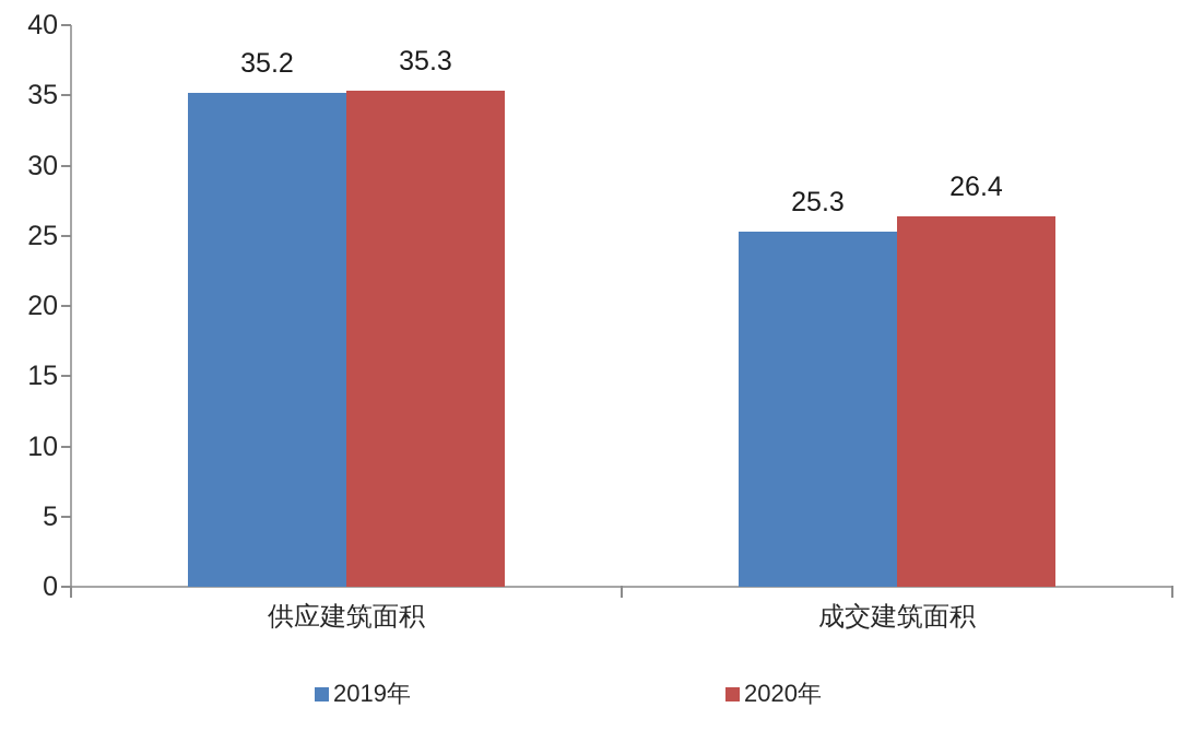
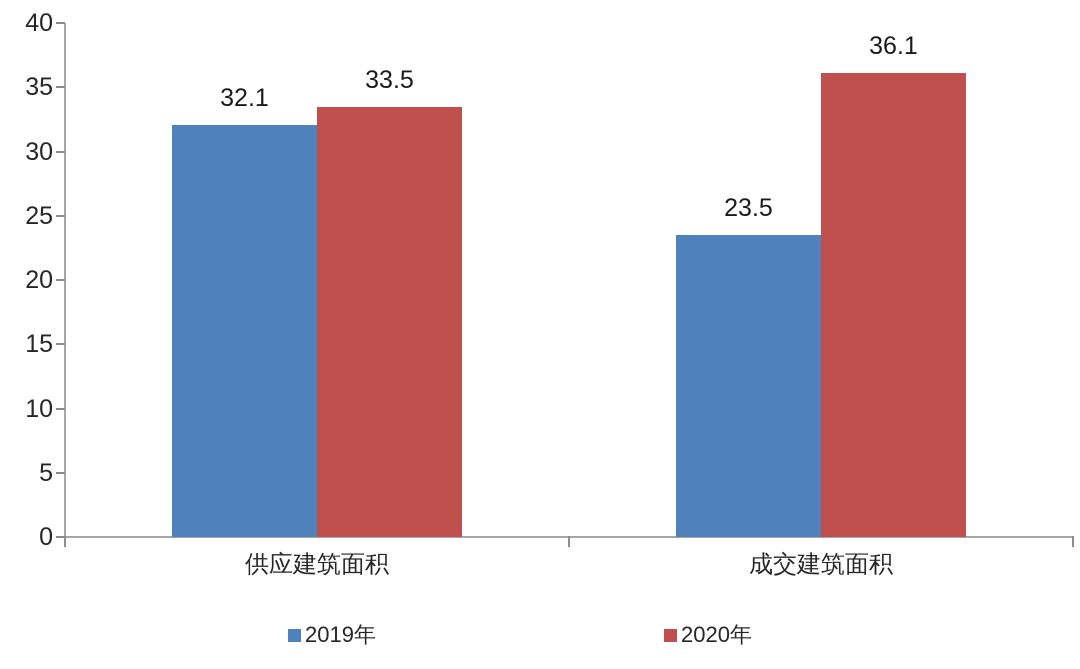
2019年/供应建筑面积: 35.2 -> 32.1
2020年/供应建筑面积: 35.3 -> 33.5
2019年/成交建筑面积: 25.3 -> 23.5
2020年/成交建筑面积: 26.4 -> 36.1
